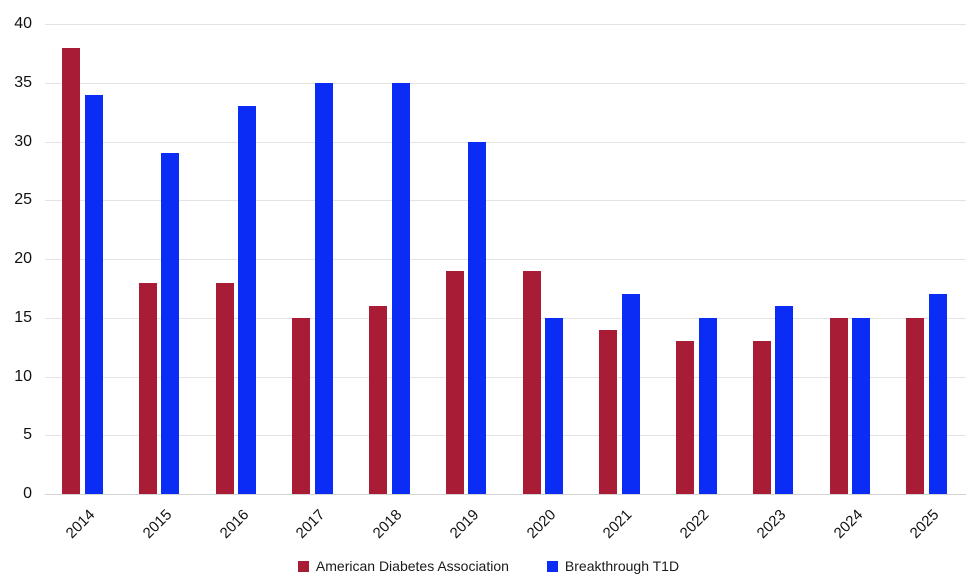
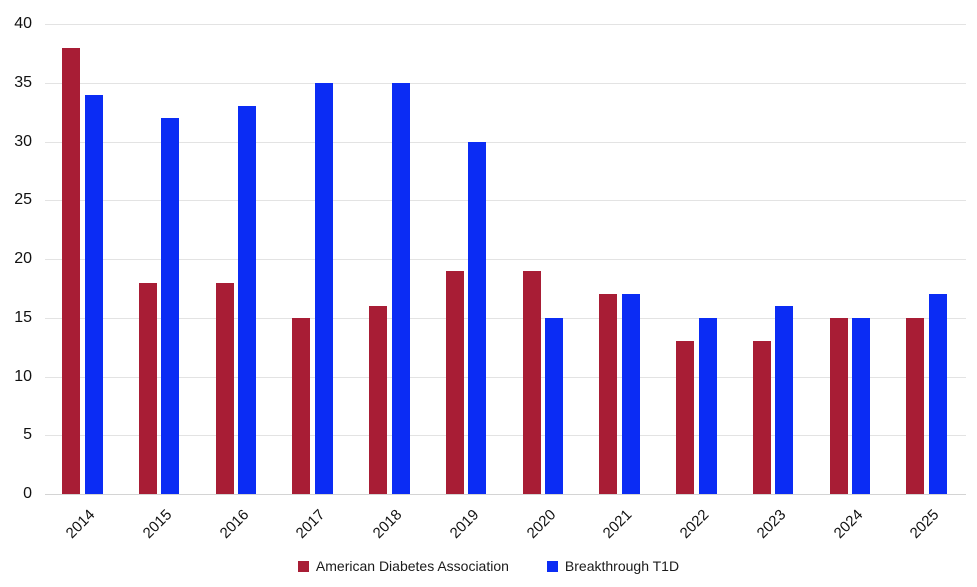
Breakthrough T1D/2015: 29 -> 32
American Diabetes Association/2021: 14 -> 17
